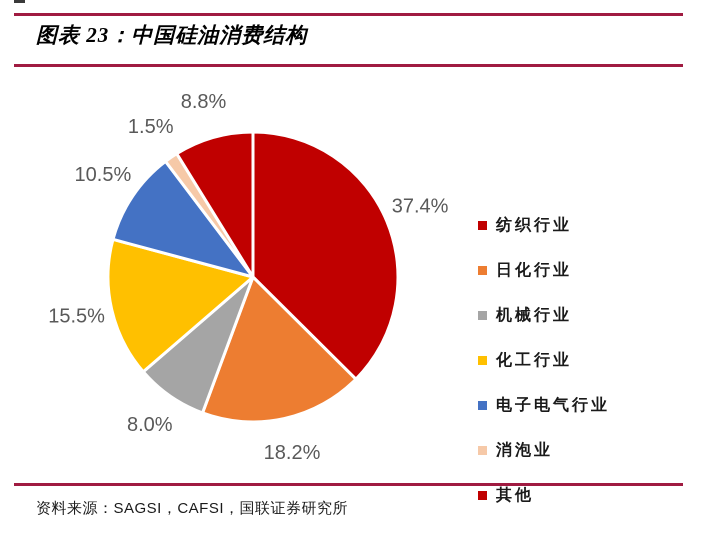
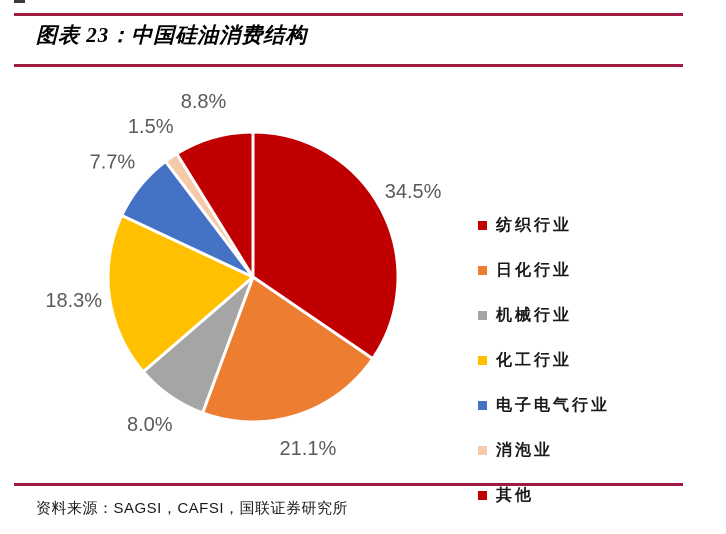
纺织行业: 37.4% -> 34.5%
日化行业: 18.2% -> 21.1%
化工行业: 15.5% -> 18.3%
电子电气行业: 10.5% -> 7.7%
